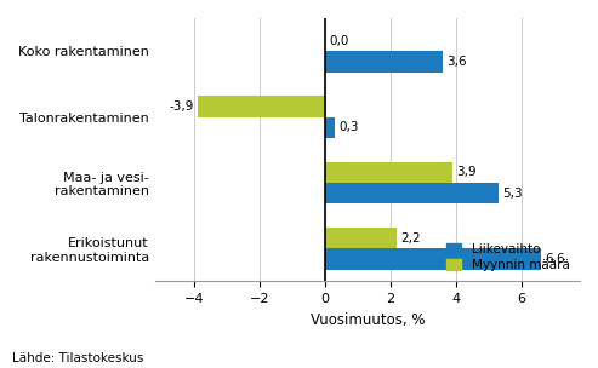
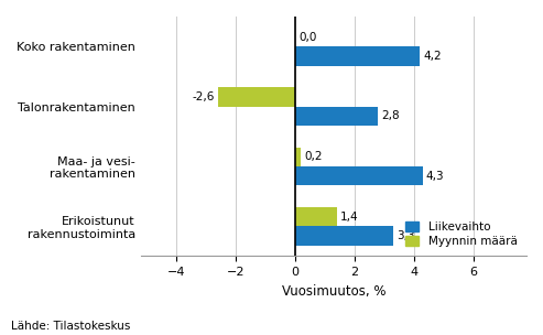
Liikevaihto/Koko rakentaminen: 3,6 -> 4,2
Myynnin määrä/Talonrakentaminen: -3,9 -> -2,6
Liikevaihto/Talonrakentaminen: 0,3 -> 2,8
Myynnin määrä/Maa- ja vesi- rakentaminen: 3,9 -> 0,2
Liikevaihto/Maa- ja vesi- rakentaminen: 5,3 -> 4,3
Myynnin määrä/Erikoistunut rakennustoiminta: 2,2 -> 1,4
Liikevaihto/Erikoistunut rakennustoiminta: 6.6 -> 3.3
